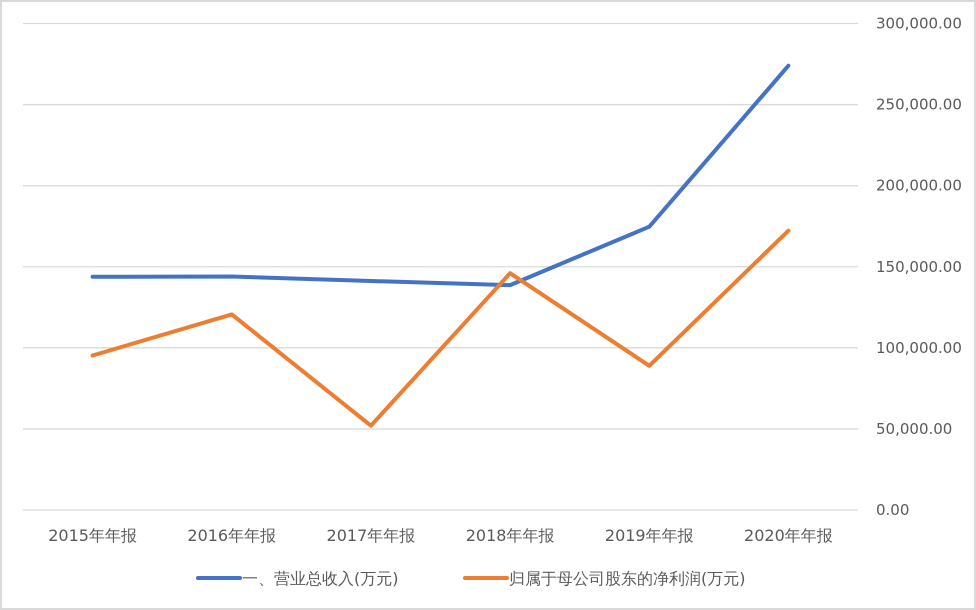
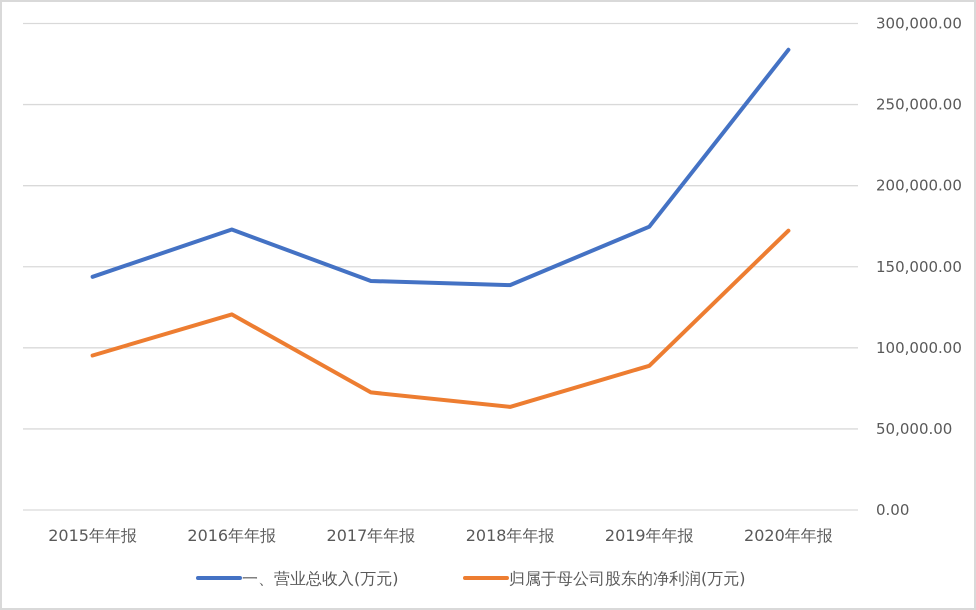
一、营业总收入(万元)/2016年年报: 144000 -> 173000
归属于母公司股东的净利润(万元)/2017年年报: 52000 -> 72000
归属于母公司股东的净利润(万元)/2018年年报: 146000 -> 64000
一、营业总收入(万元)/2020年年报: 274000 -> 284000
